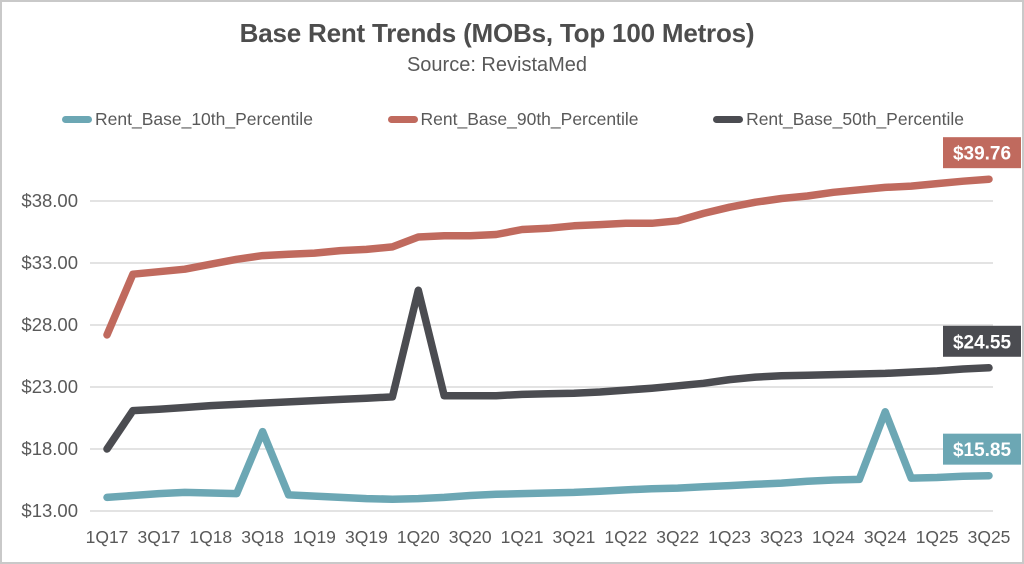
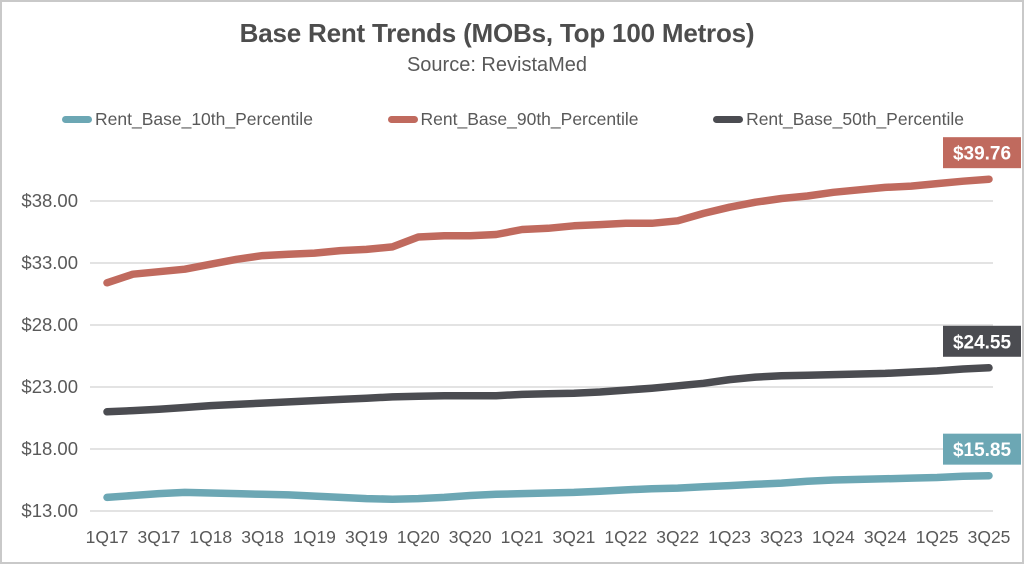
Rent_Base_90th_Percentile/1Q17: $27.2 -> $31.4
Rent_Base_50th_Percentile/1Q17: $18.0 -> $21.0
Rent_Base_10th_Percentile/3Q18: $19.4 -> $14.3
Rent_Base_50th_Percentile/1Q20: $30.8 -> $22.2
Rent_Base_10th_Percentile/3Q24: $21.0 -> $15.6
